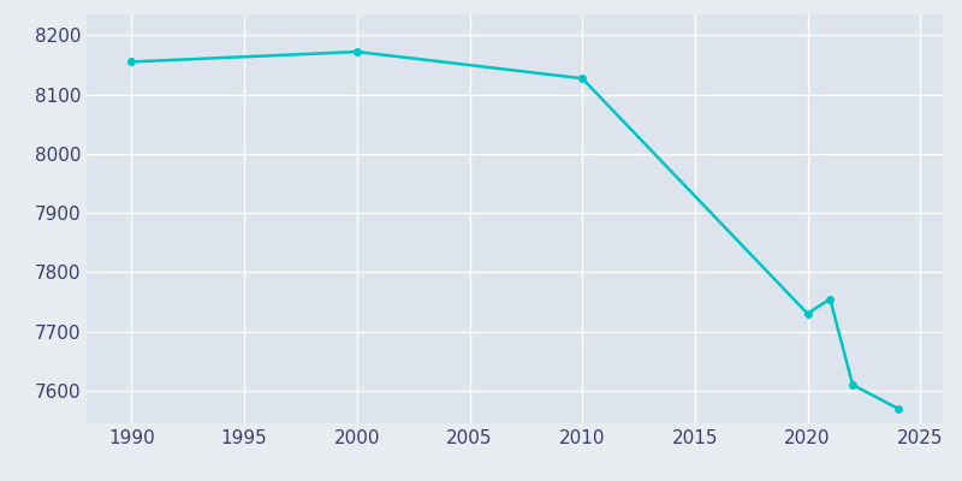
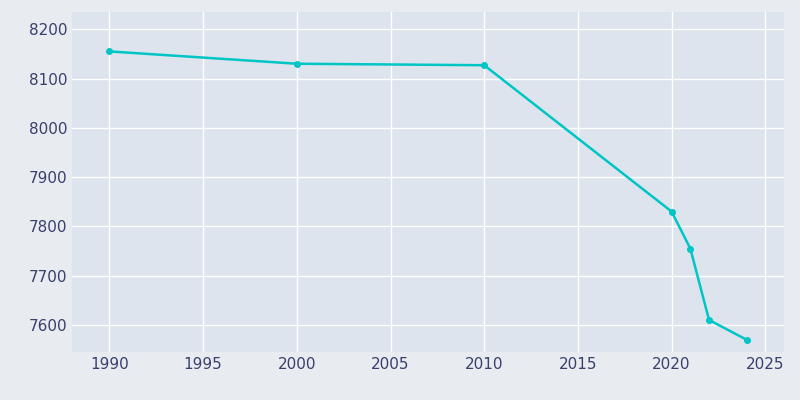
2000: 8172 -> 8130
2020: 7730 -> 7830
